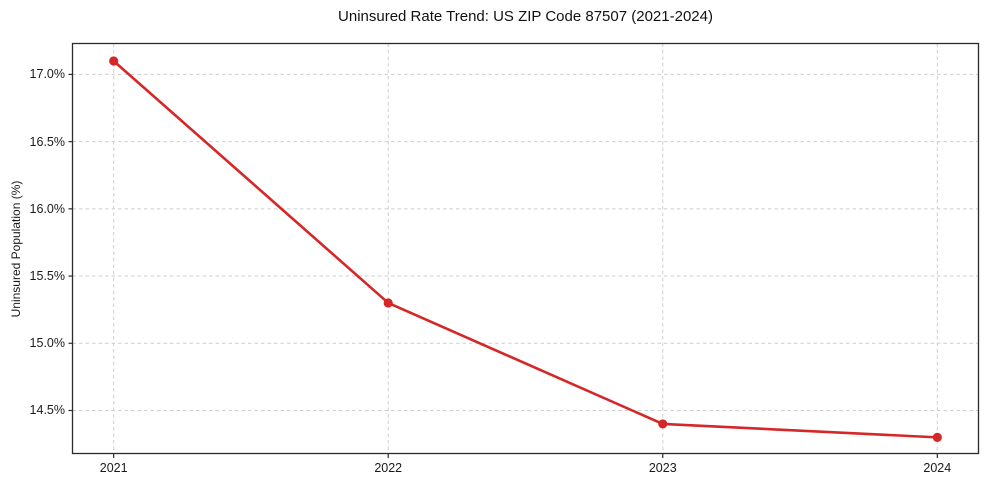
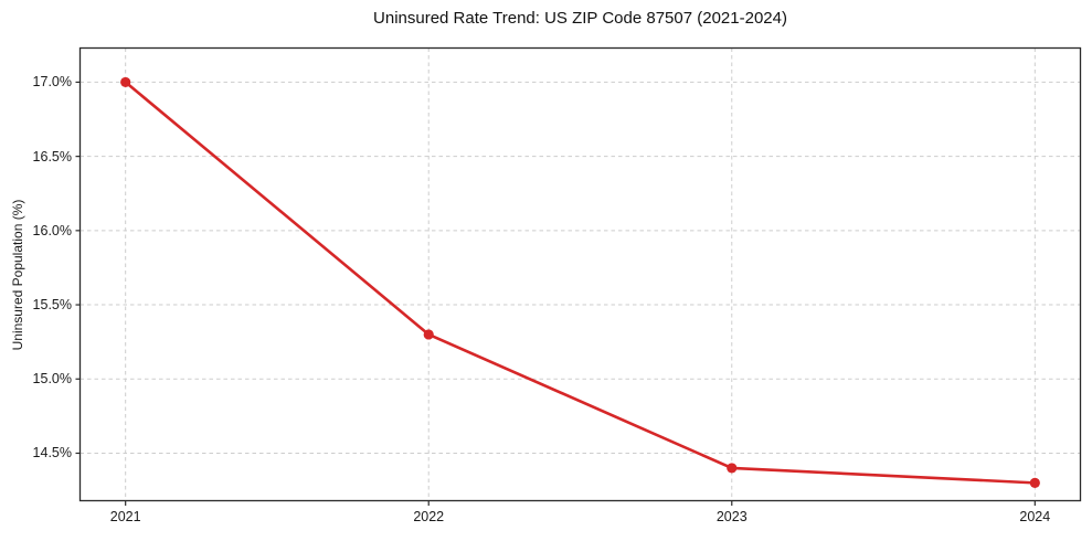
2021: 17.1% -> 17.0%
